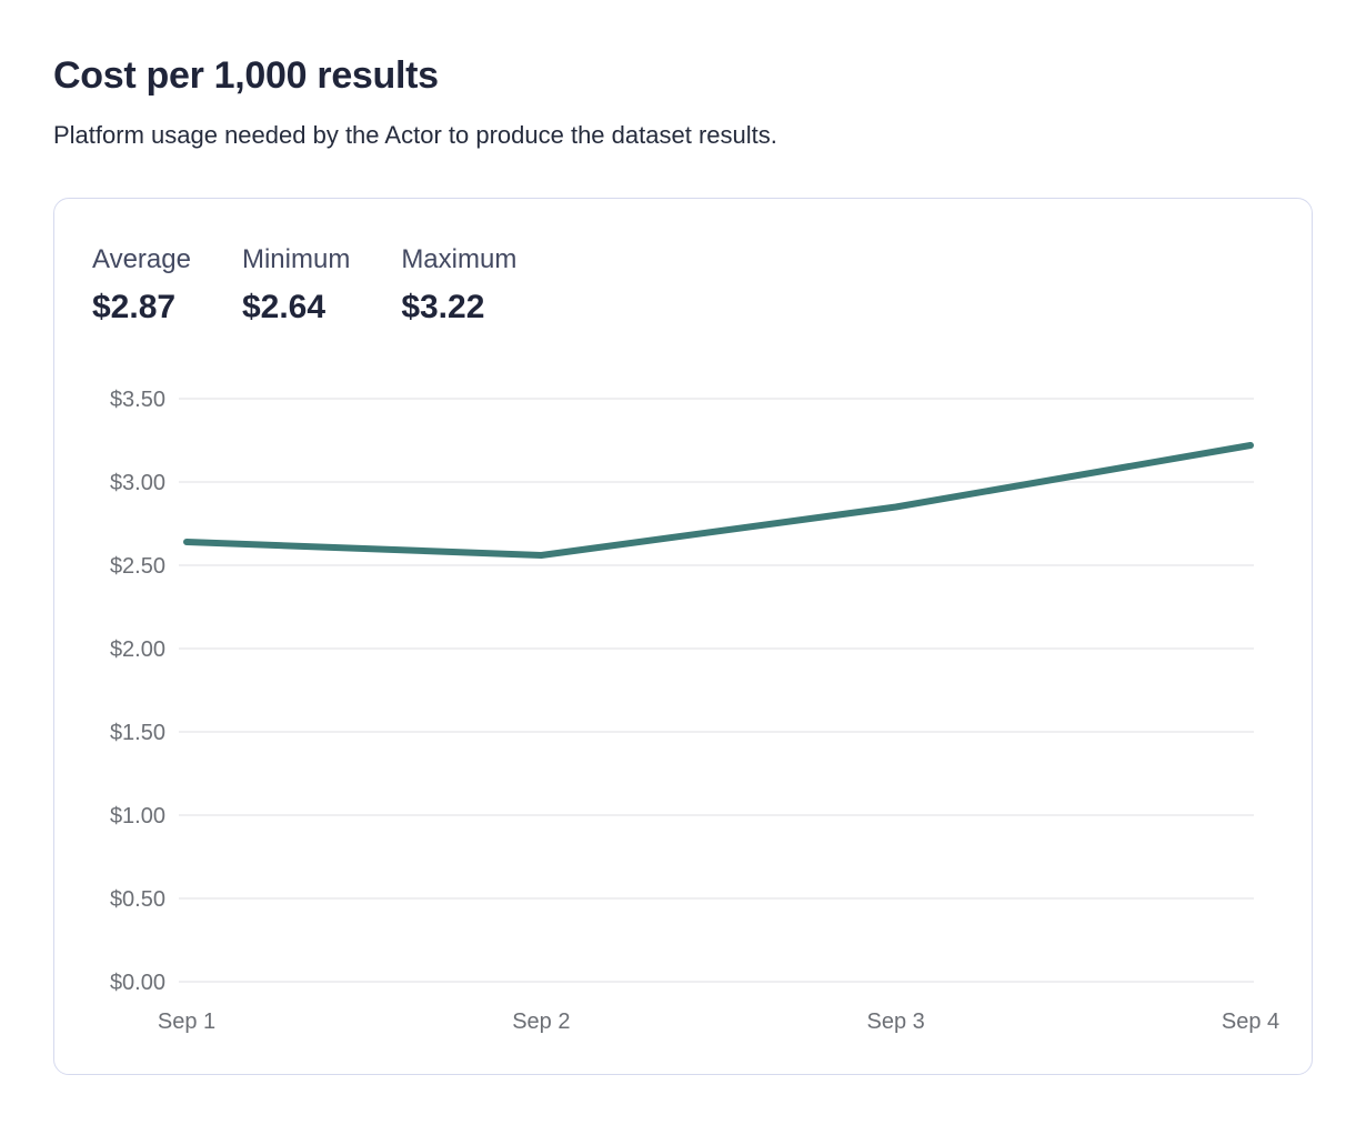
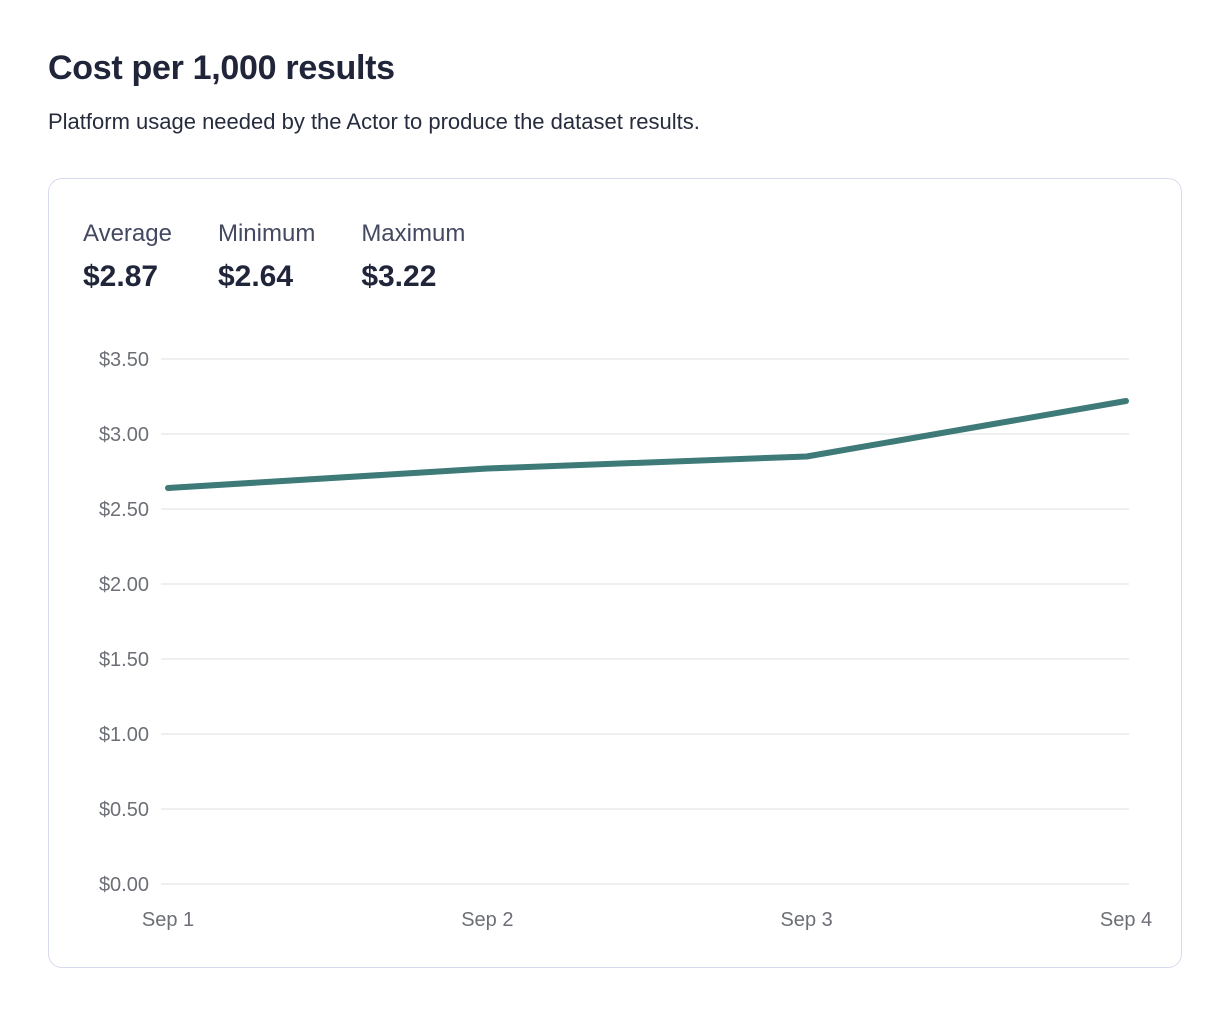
Sep 2: $2.56 -> $2.77
